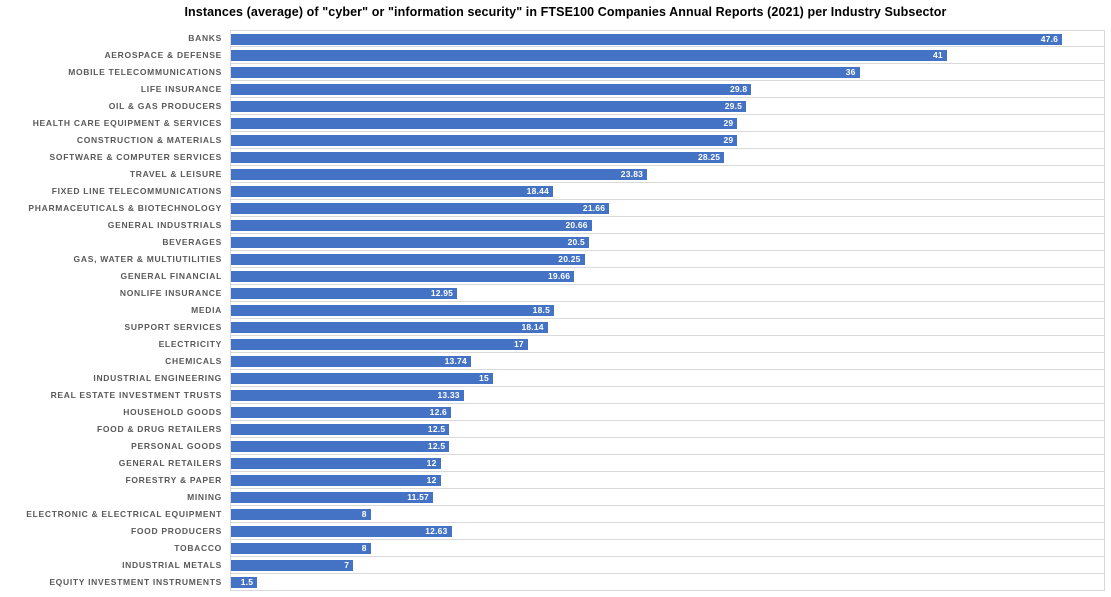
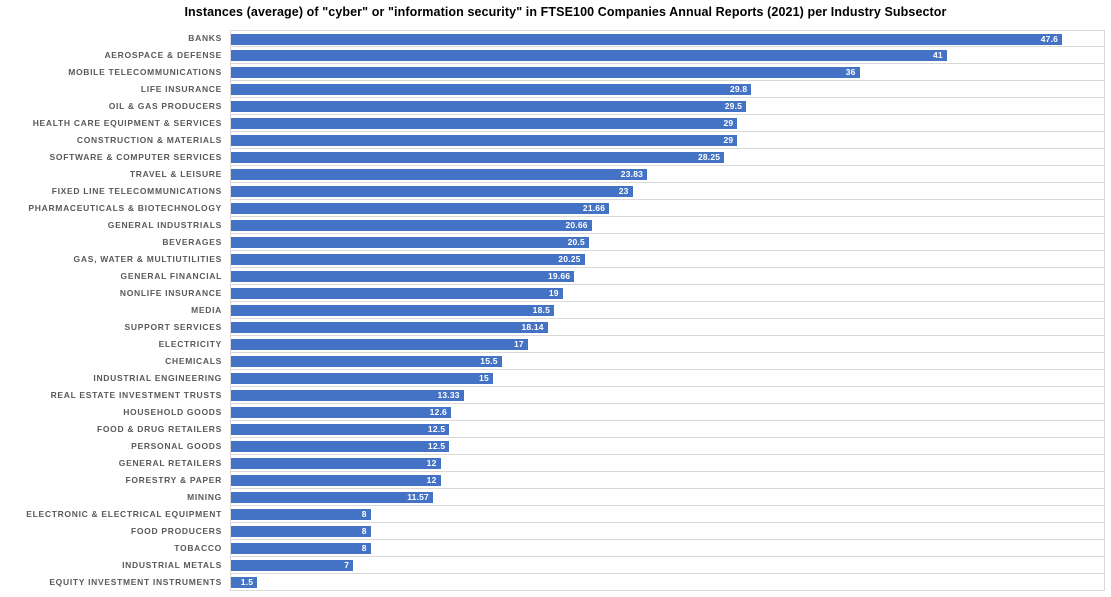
FIXED LINE TELECOMMUNICATIONS: 18.44 -> 23
NONLIFE INSURANCE: 12.95 -> 19
CHEMICALS: 13.74 -> 15.5
FOOD PRODUCERS: 12.63 -> 8
